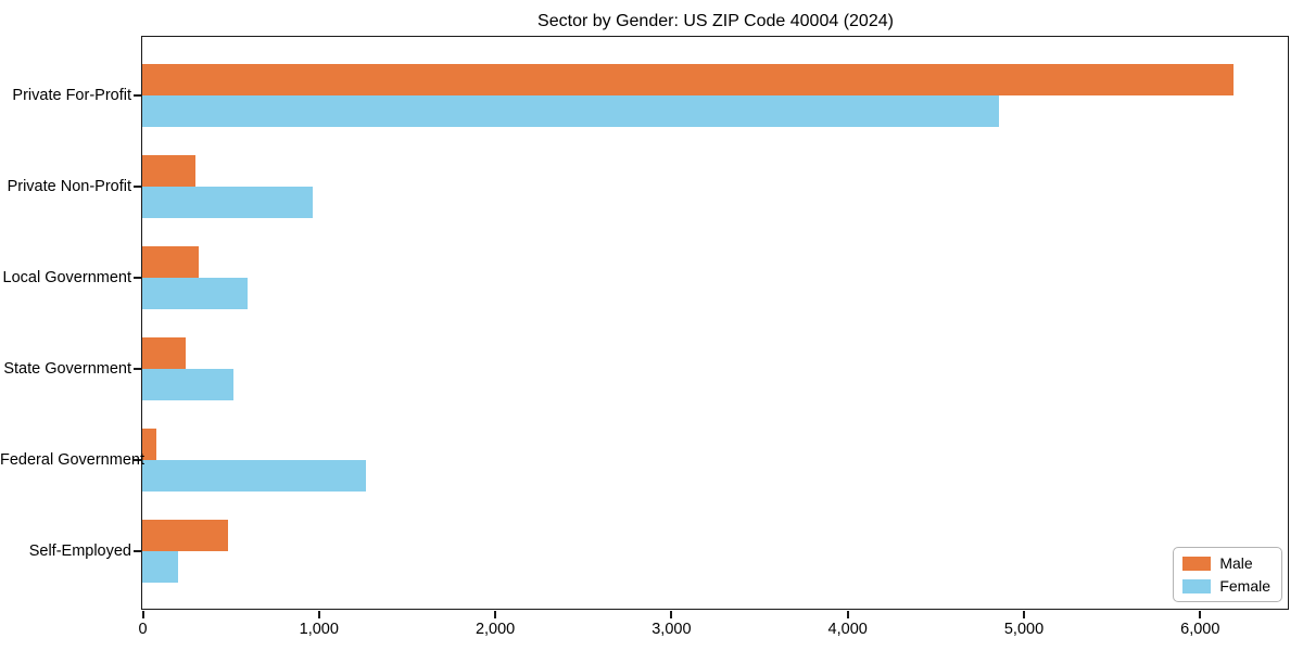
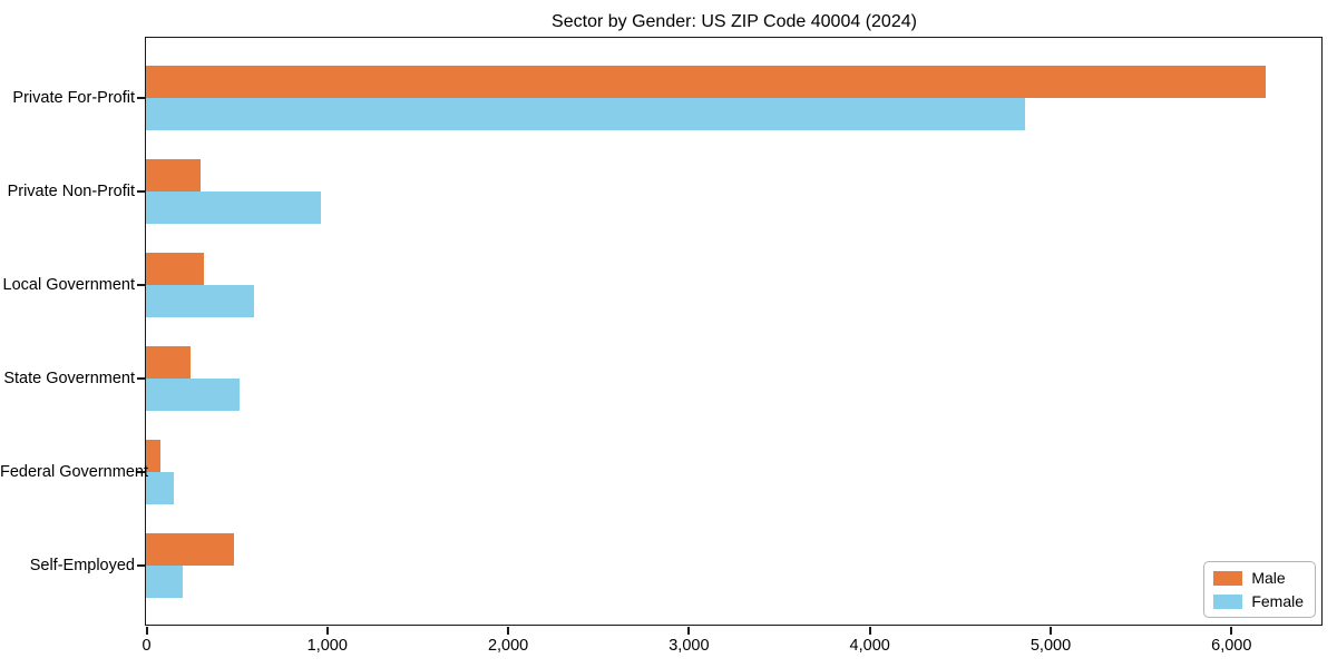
Female/Federal Government: 1270 -> 160
